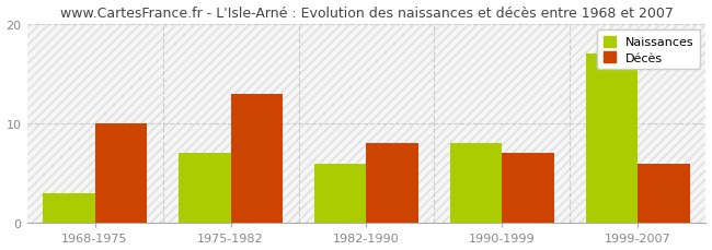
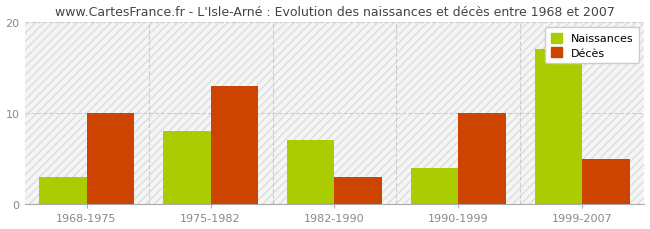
Naissances/1975-1982: 7 -> 8
Naissances/1982-1990: 6 -> 7
Décès/1982-1990: 8 -> 3
Naissances/1990-1999: 8 -> 4
Décès/1990-1999: 7 -> 10
Décès/1999-2007: 6 -> 5
